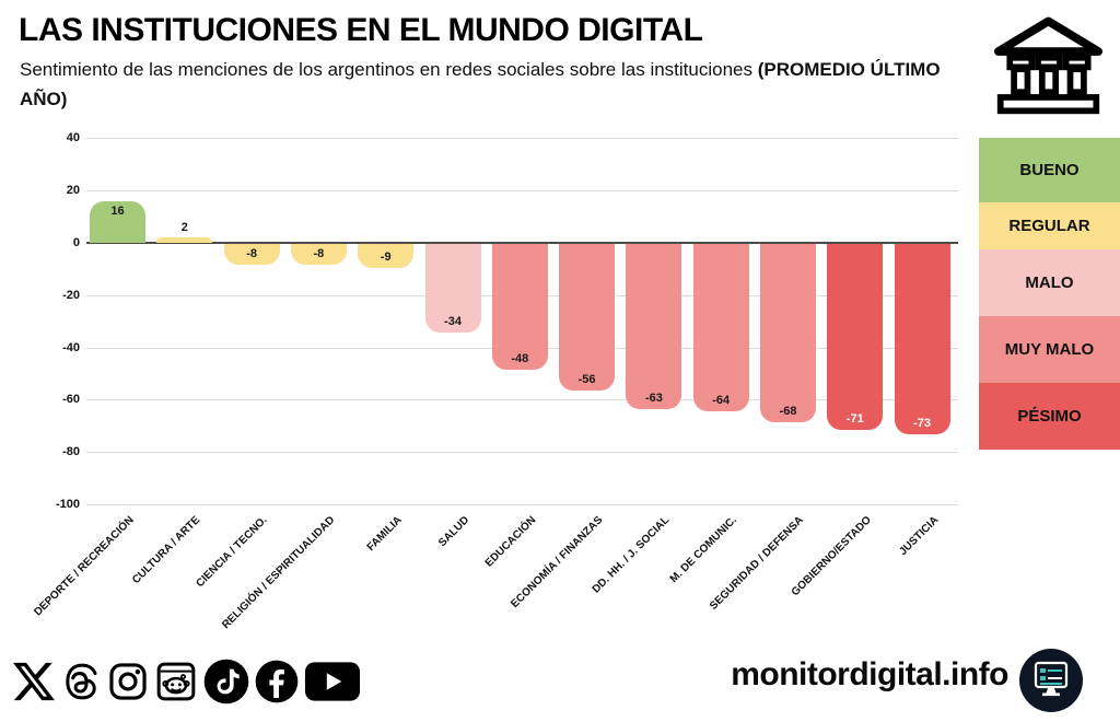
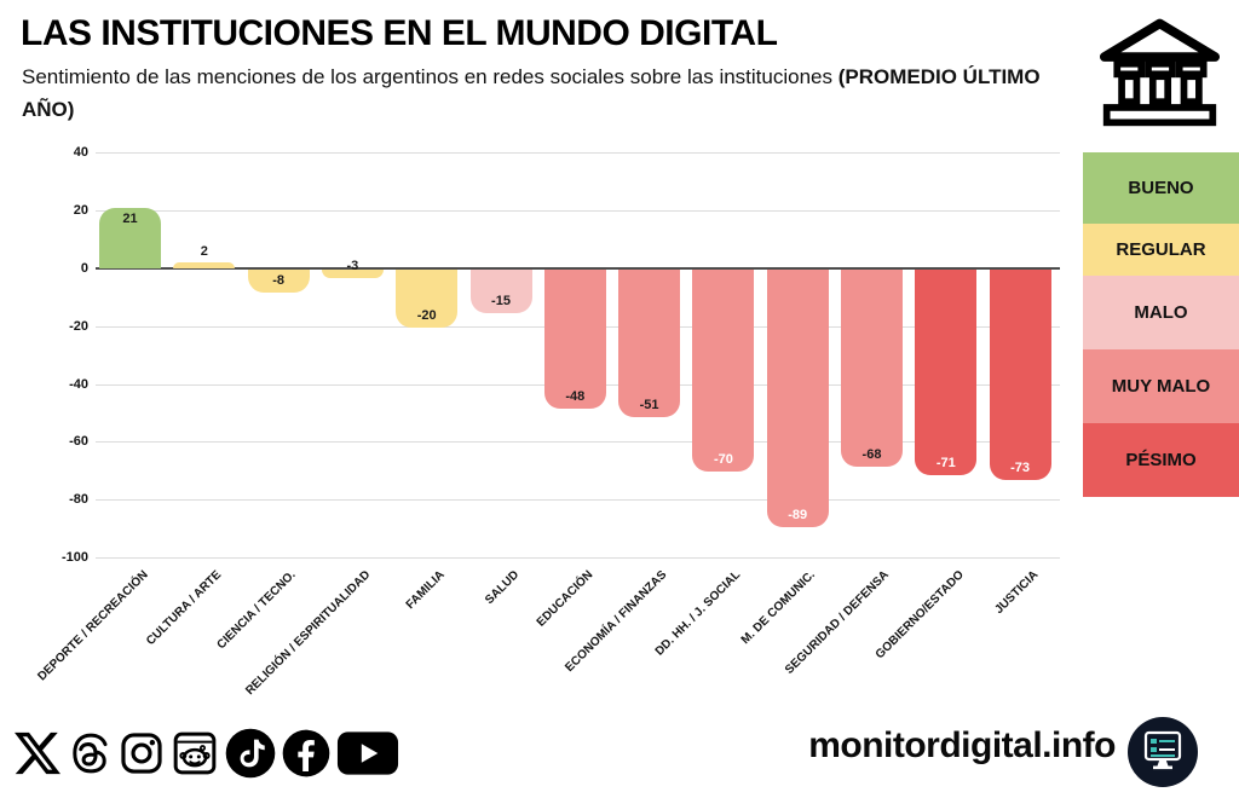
DEPORTE / RECREACIÓN: 16 -> 21
RELIGIÓN / ESPIRITUALIDAD: -8 -> -3
FAMILIA: -9 -> -20
SALUD: -34 -> -15
ECONOMÍA / FINANZAS: -56 -> -51
DD. HH. / J. SOCIAL: -63 -> -70
M. DE COMUNIC.: -64 -> -89
